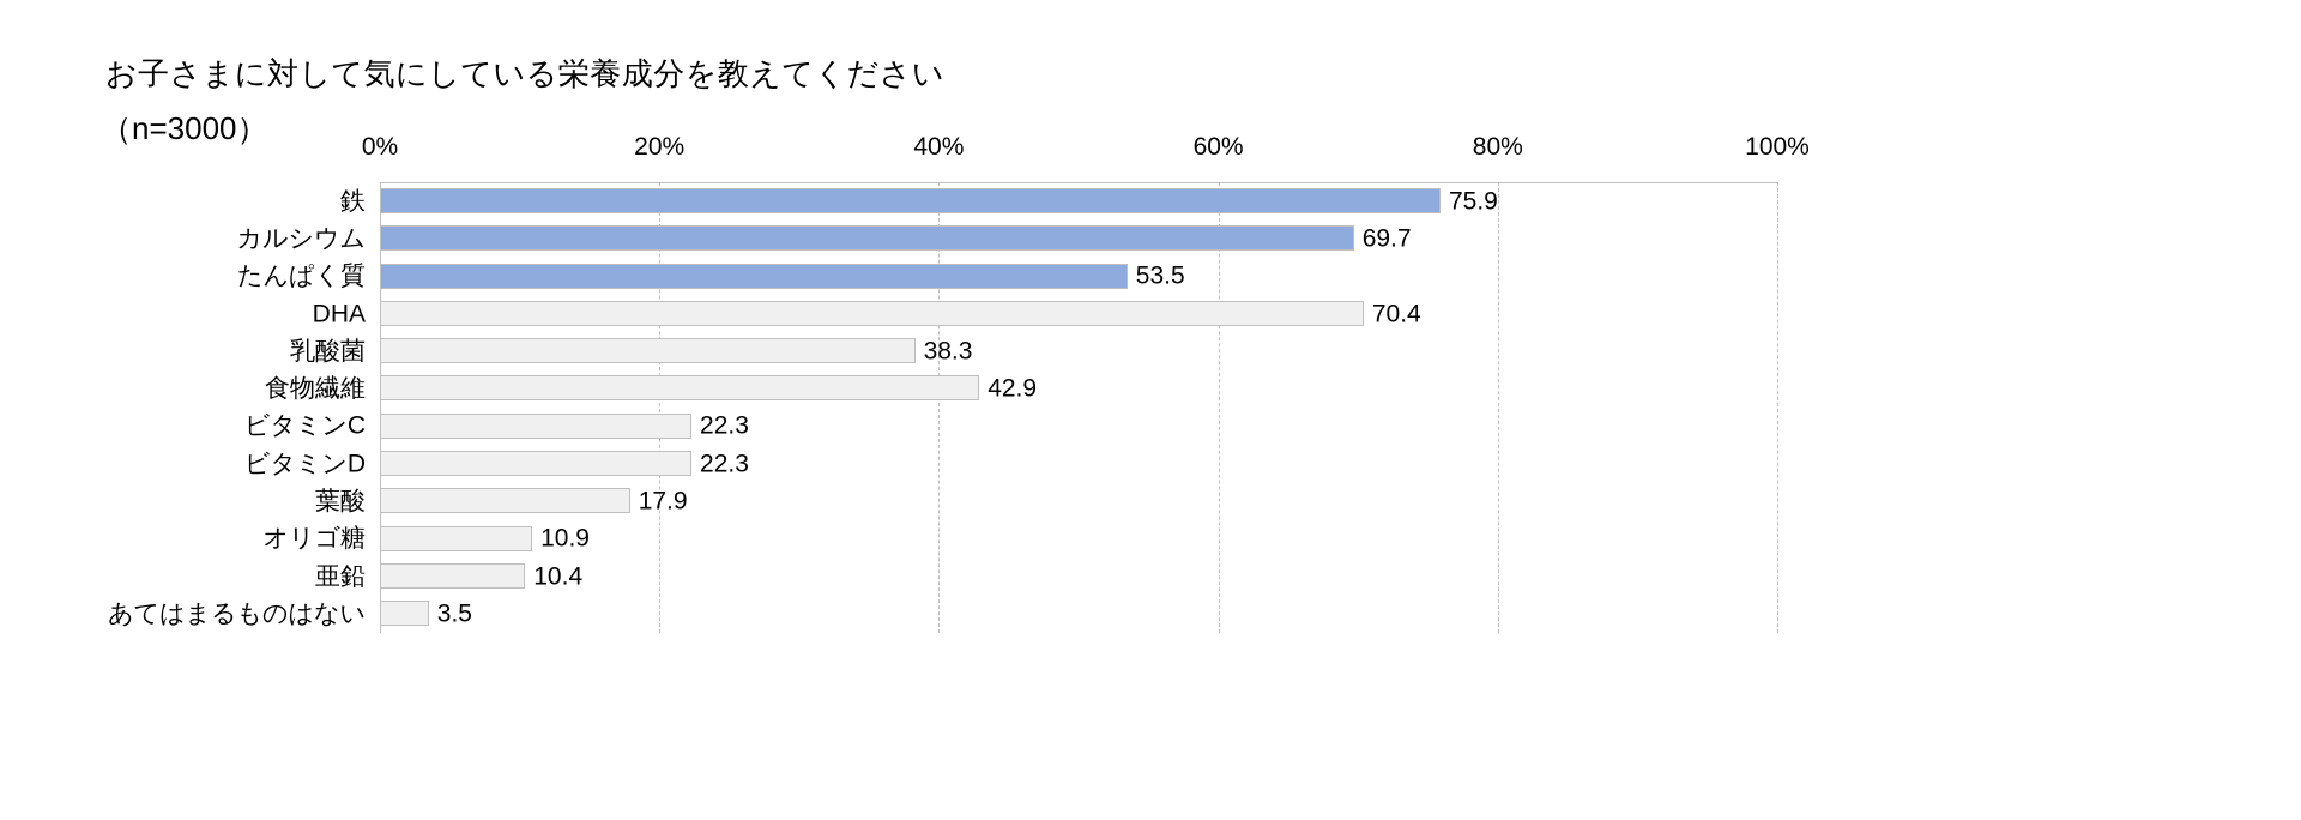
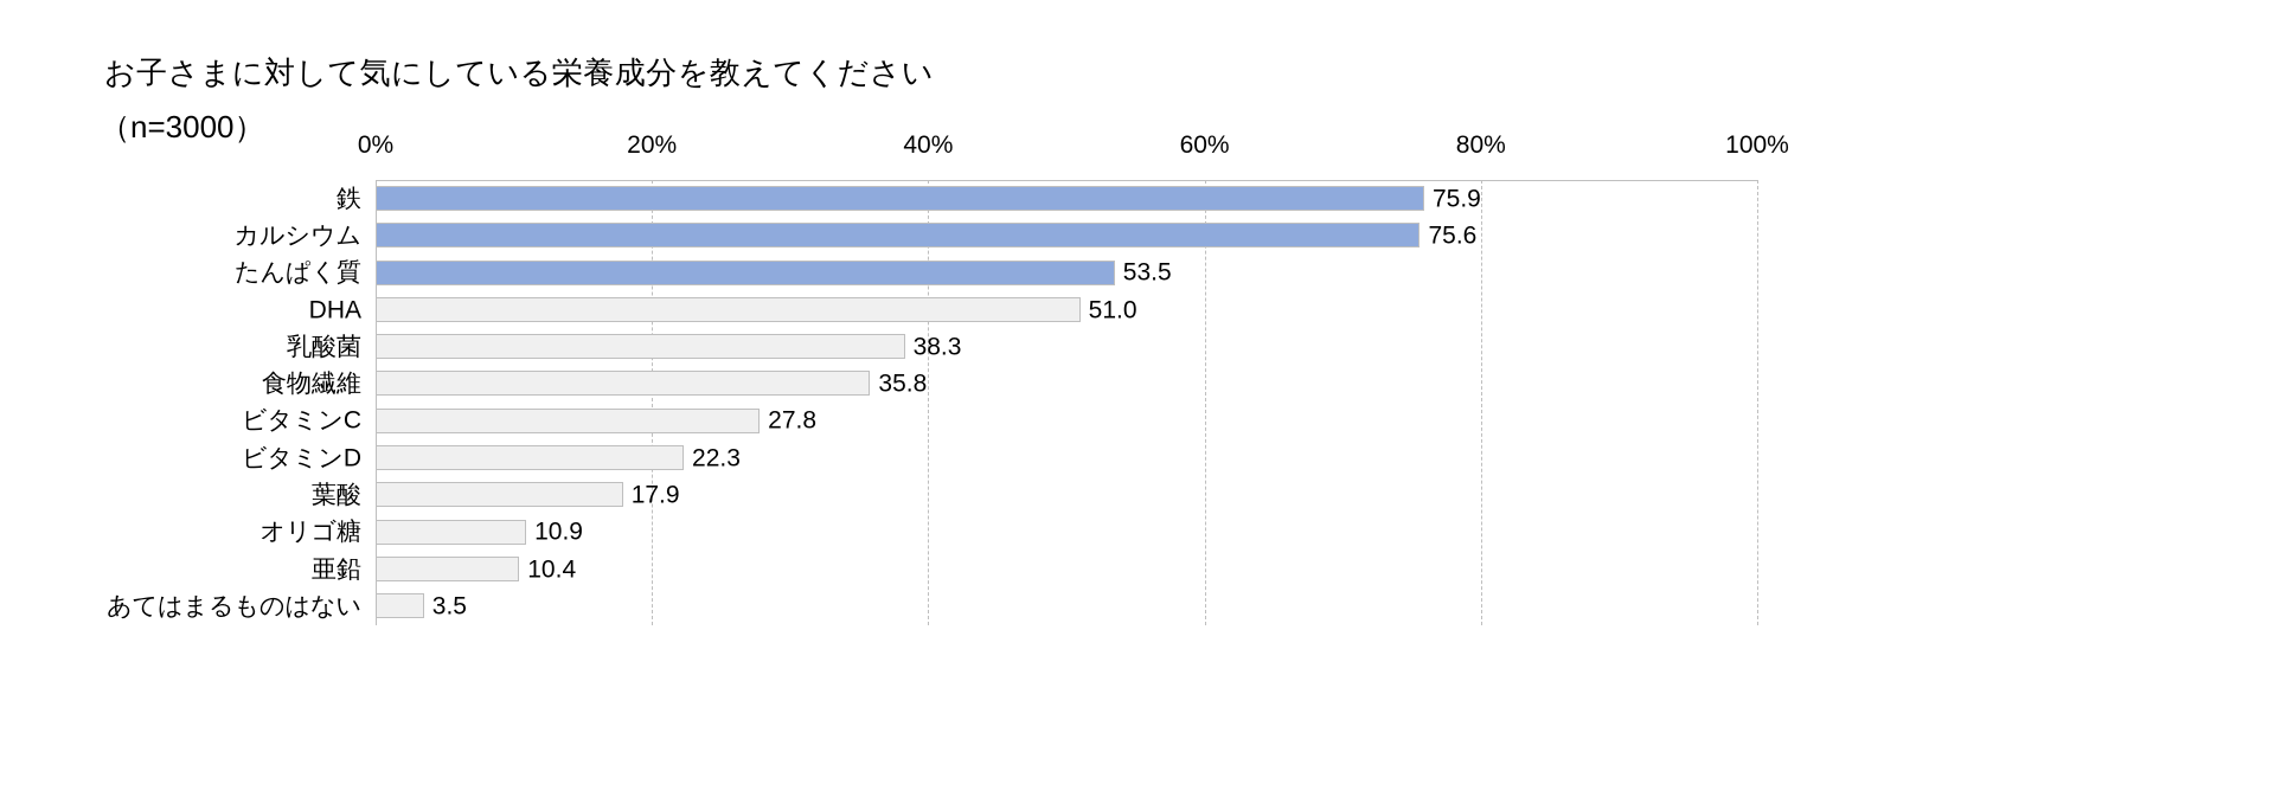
カルシウム: 69.7 -> 75.6
DHA: 70.4 -> 51.0
食物繊維: 42.9 -> 35.8
ビタミンC: 22.3 -> 27.8
